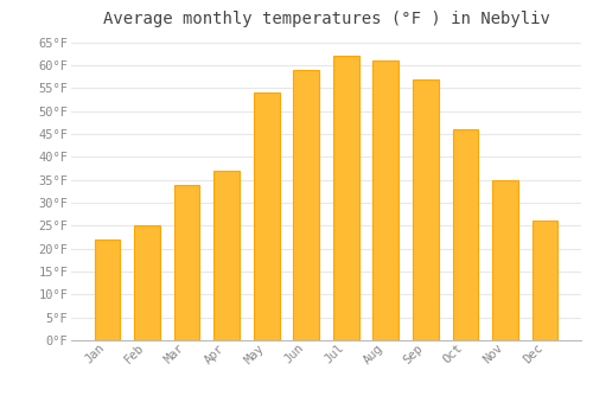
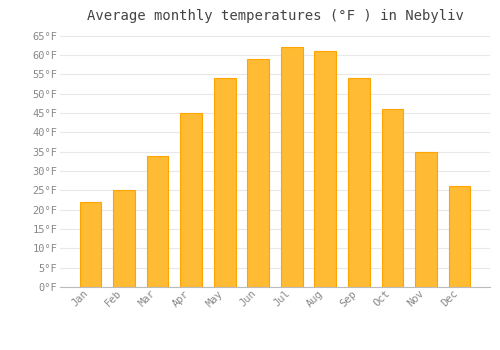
Apr: 37°F -> 45°F
Sep: 57°F -> 54°F
